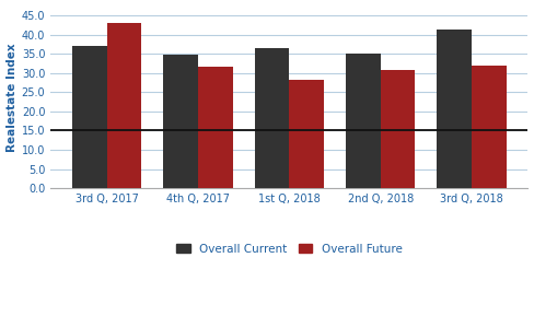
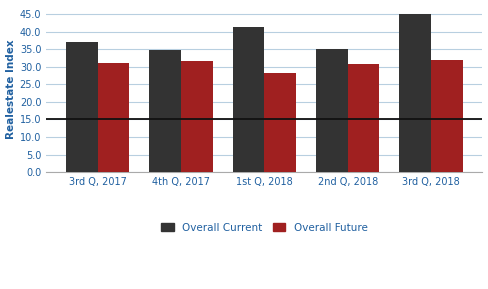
Overall Future/3rd Q, 2017: 43.0 -> 31.0
Overall Current/1st Q, 2018: 36.5 -> 41.5
Overall Current/3rd Q, 2018: 41.5 -> 45.0
